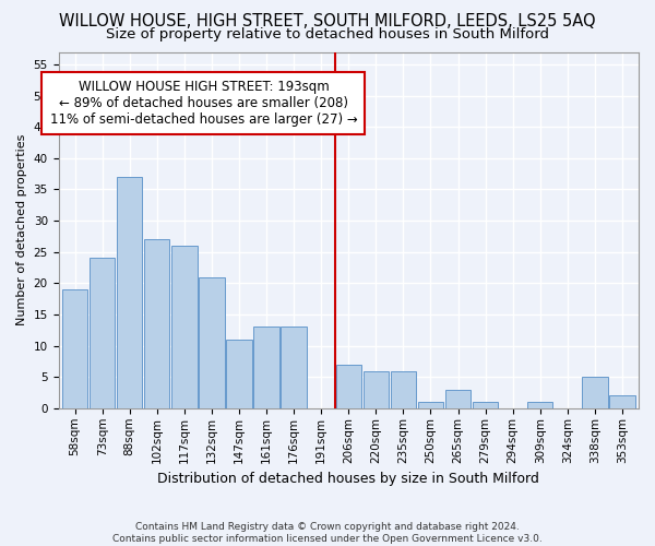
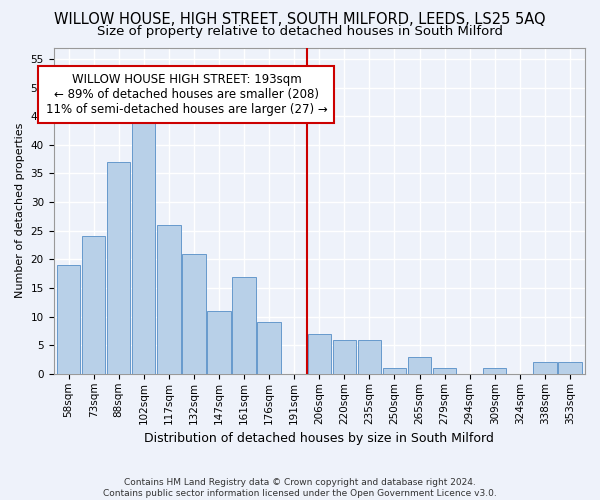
102sqm: 27 -> 44
161sqm: 13 -> 17
176sqm: 13 -> 9
338sqm: 5 -> 2
